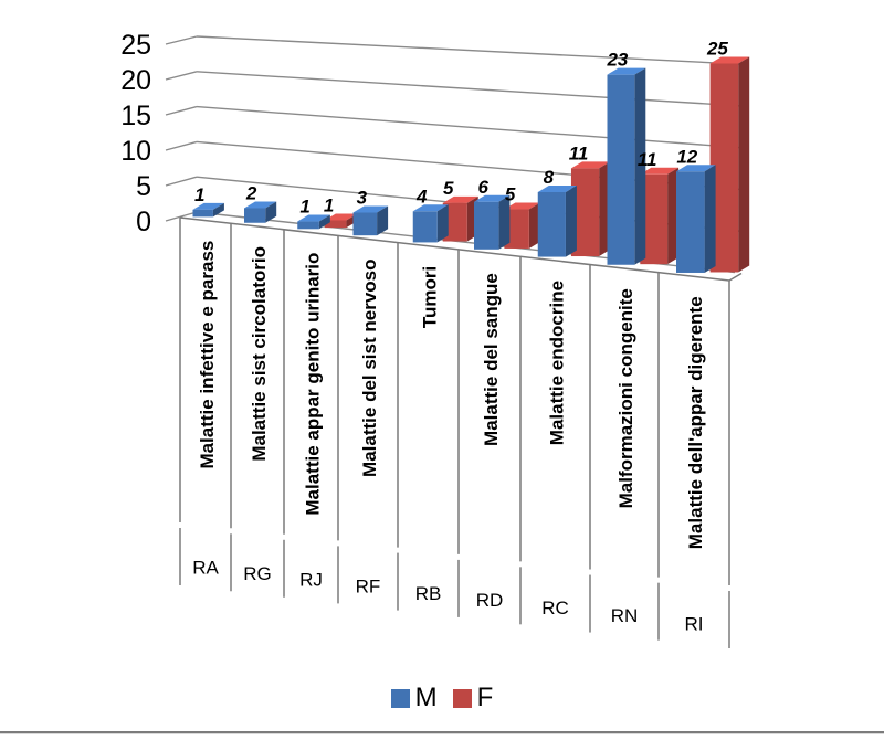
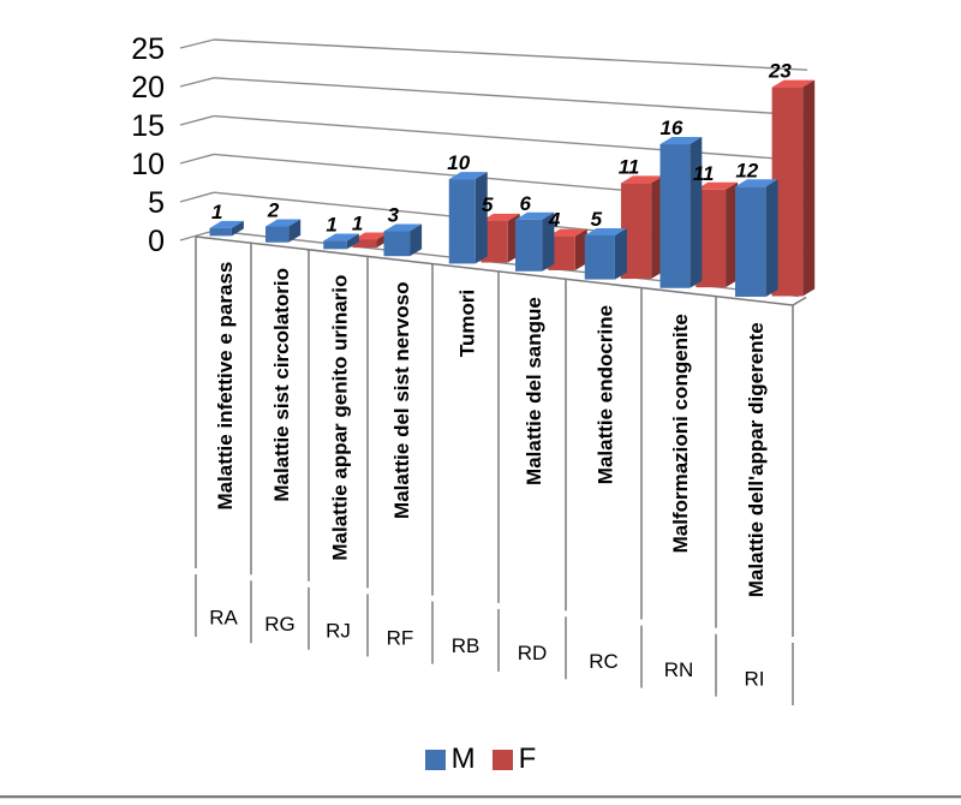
M/Tumori: 4 -> 10
F/Malattie del sangue: 5 -> 4
M/Malattie endocrine: 8 -> 5
M/Malformazioni congenite: 23 -> 16
F/Malattie dell'appar digerente: 25 -> 23
